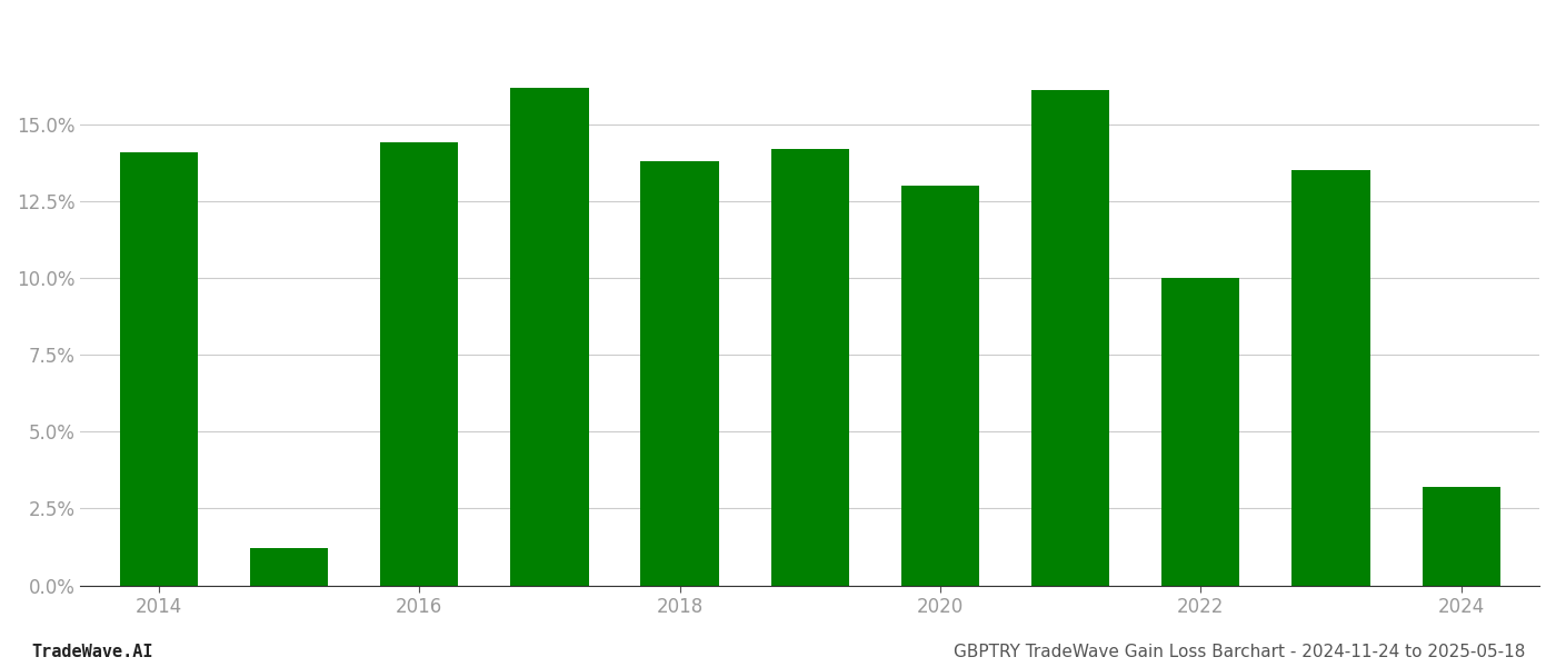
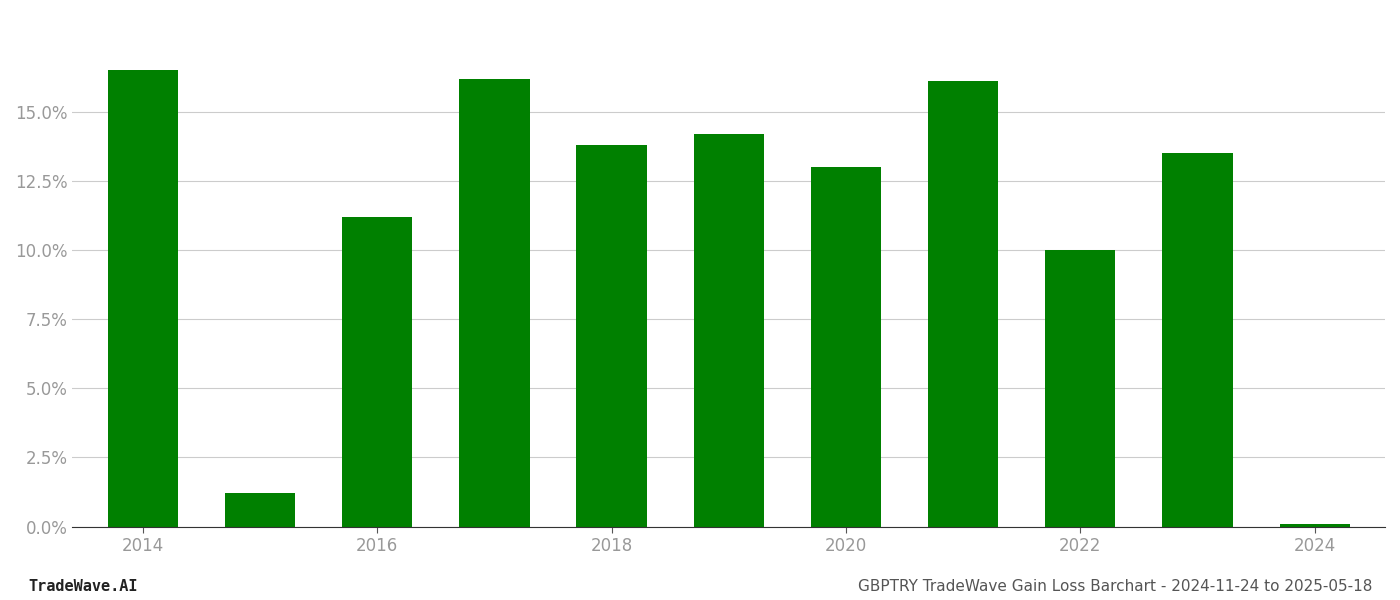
2014: 14.1% -> 16.5%
2016: 14.4% -> 11.2%
2024: 3.2% -> 0.1%
